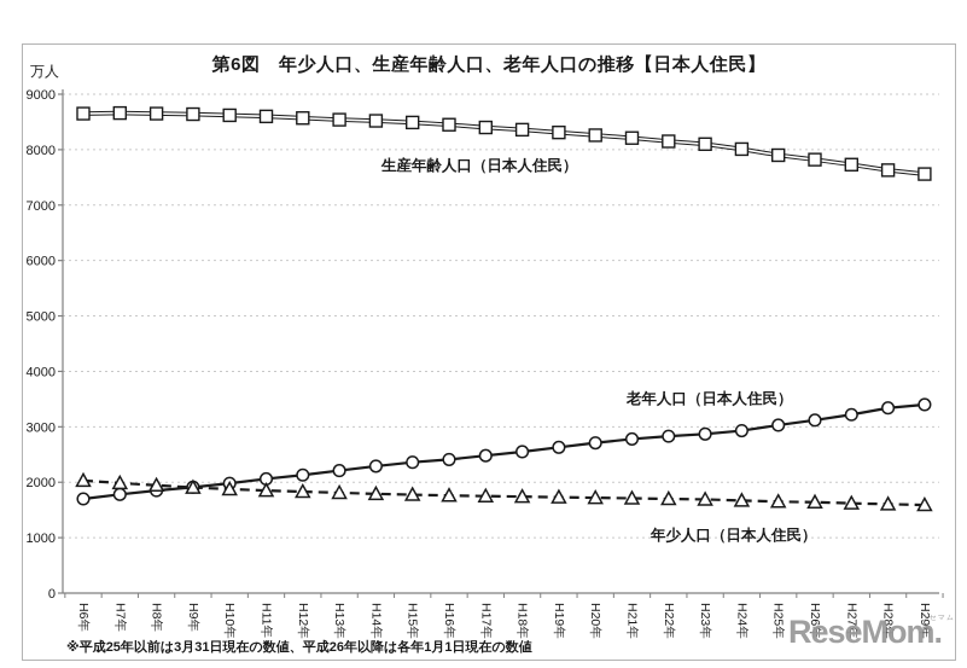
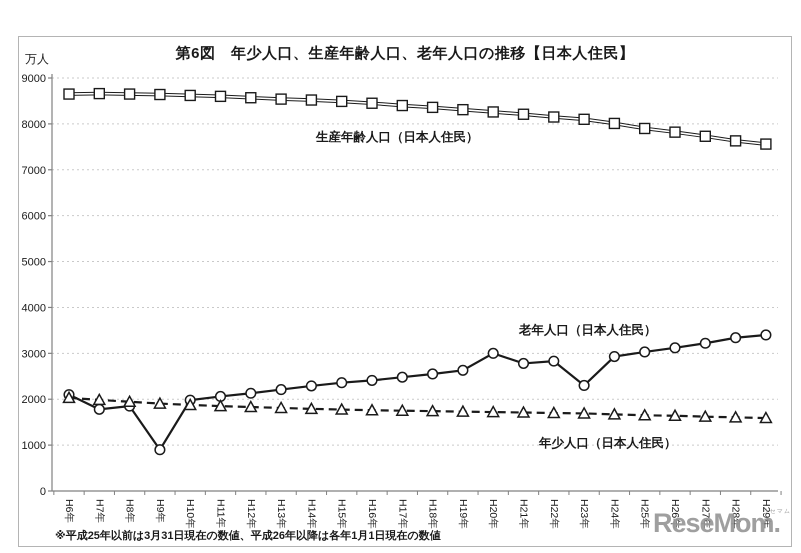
老年人口（日本人住民）/H6年: 1700 -> 2100
老年人口（日本人住民）/H9年: 1900 -> 900
老年人口（日本人住民）/H20年: 2700 -> 3000
老年人口（日本人住民）/H23年: 2900 -> 2300
